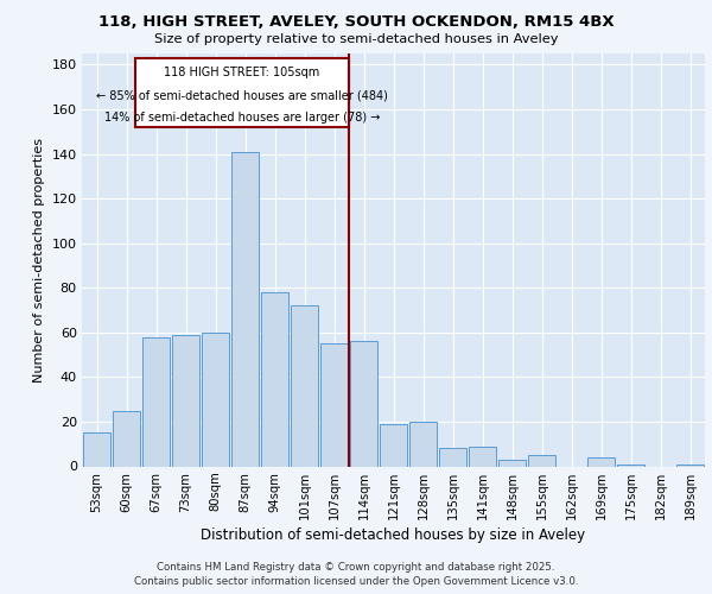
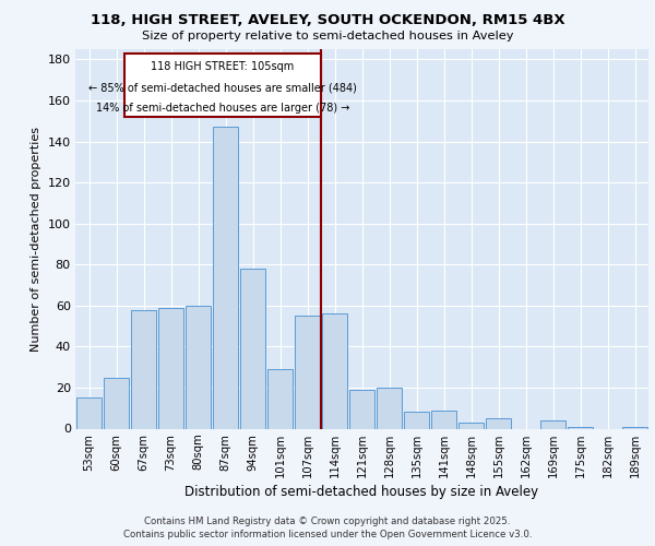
87sqm: 141 -> 147
101sqm: 72 -> 29
